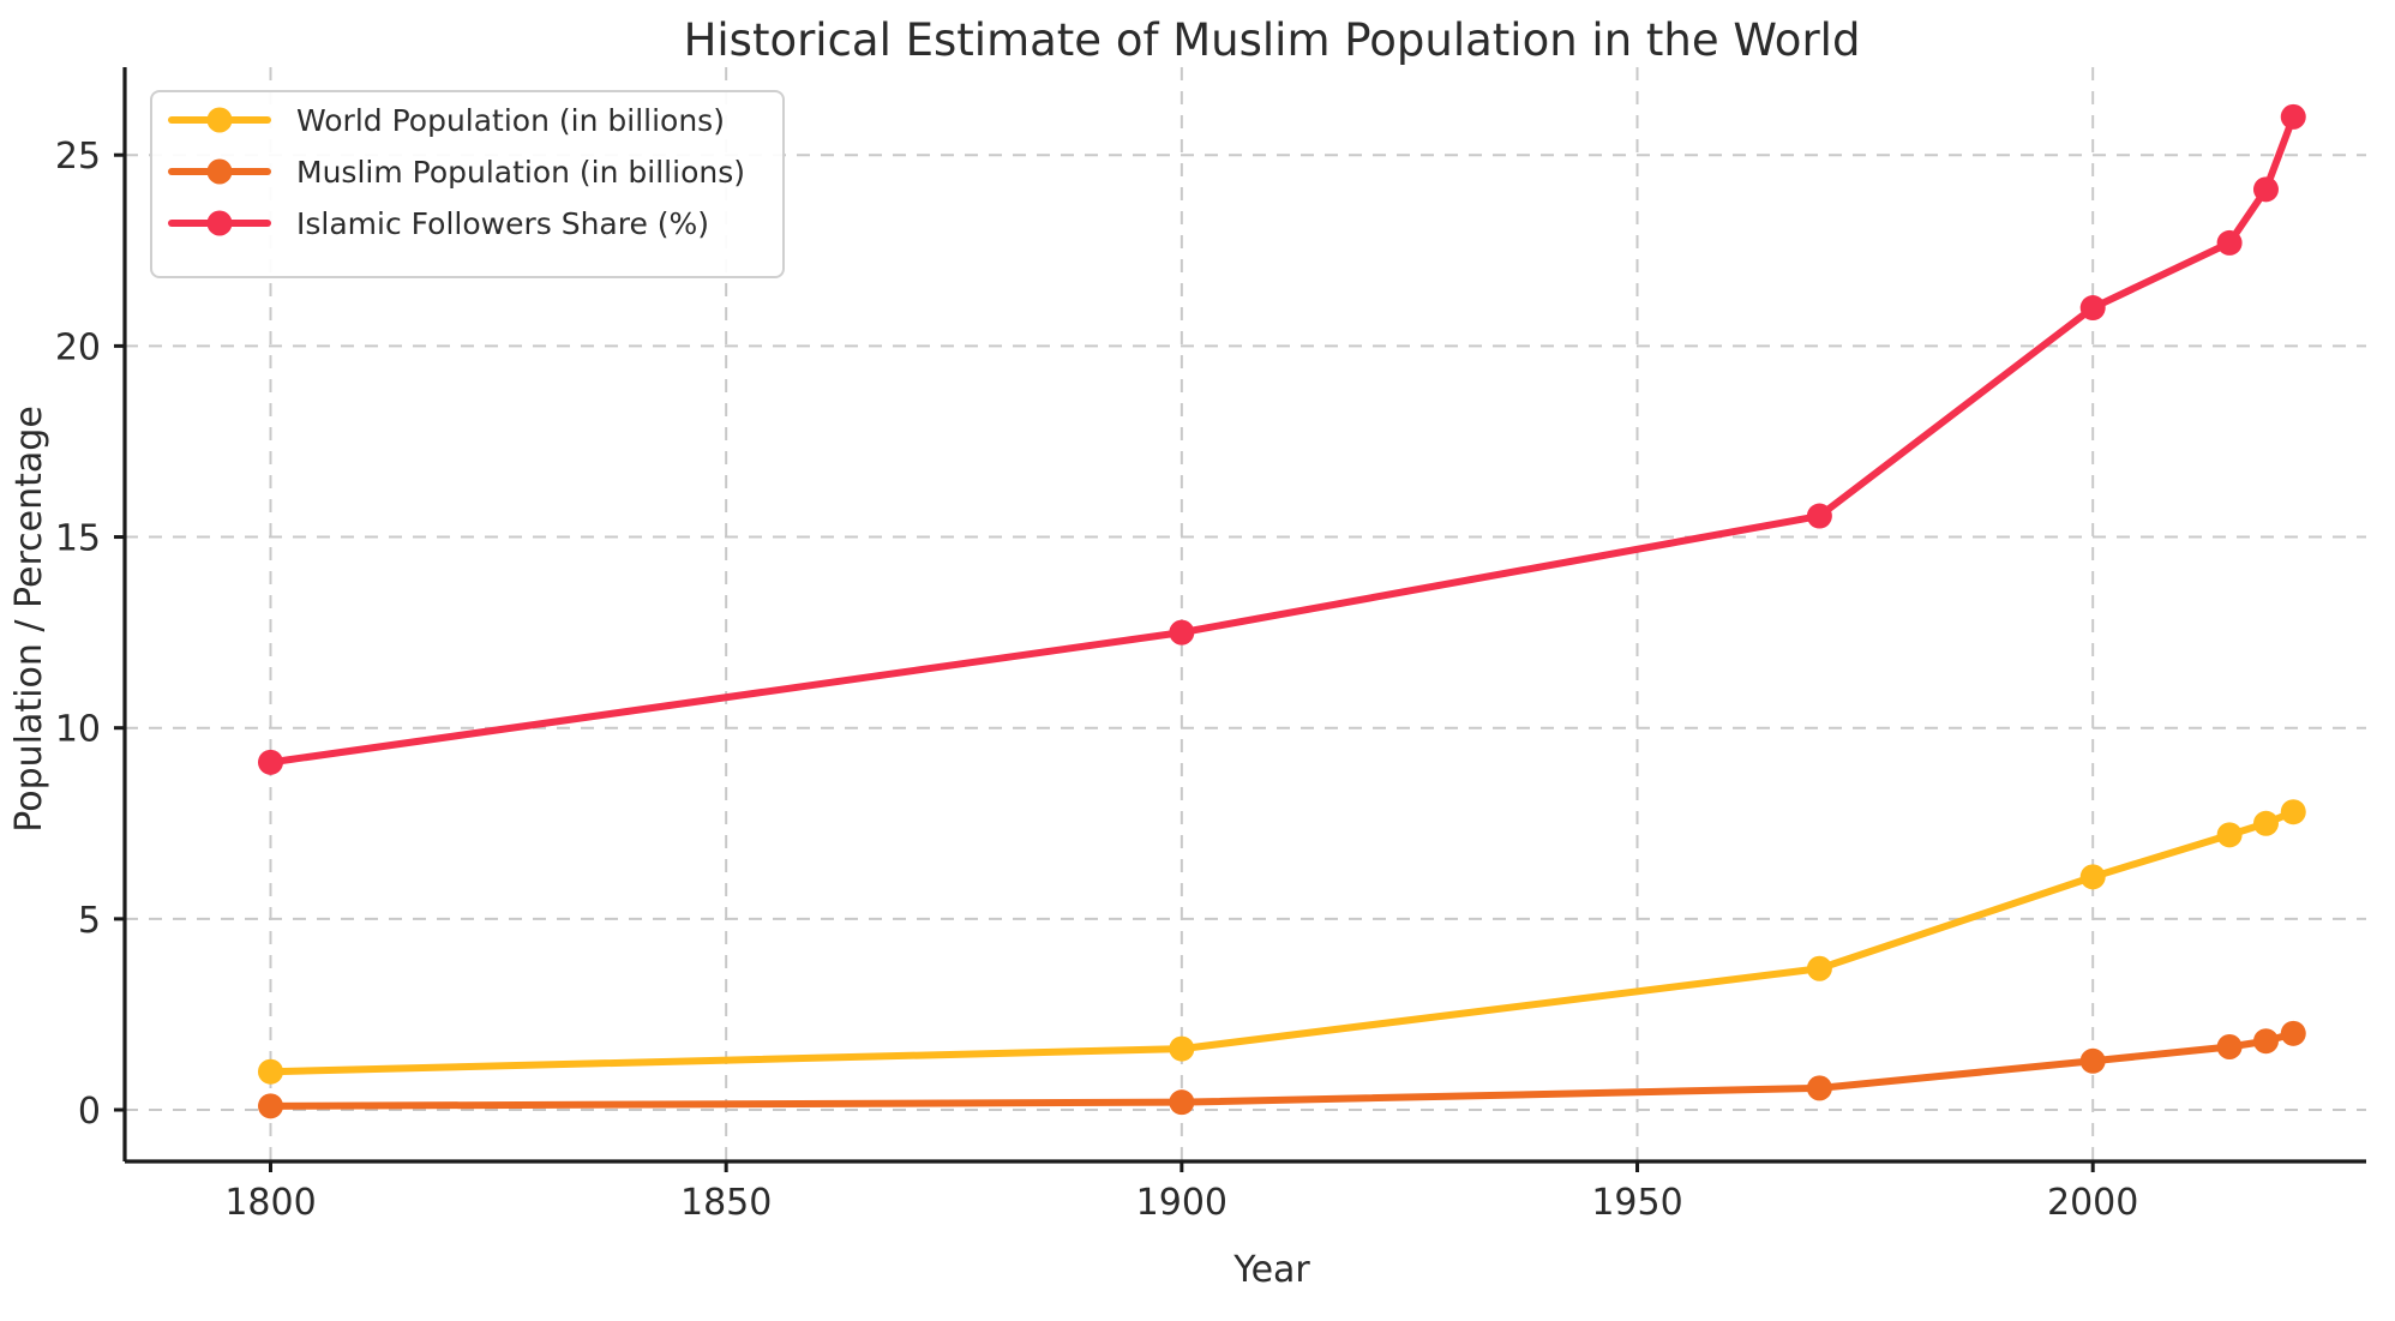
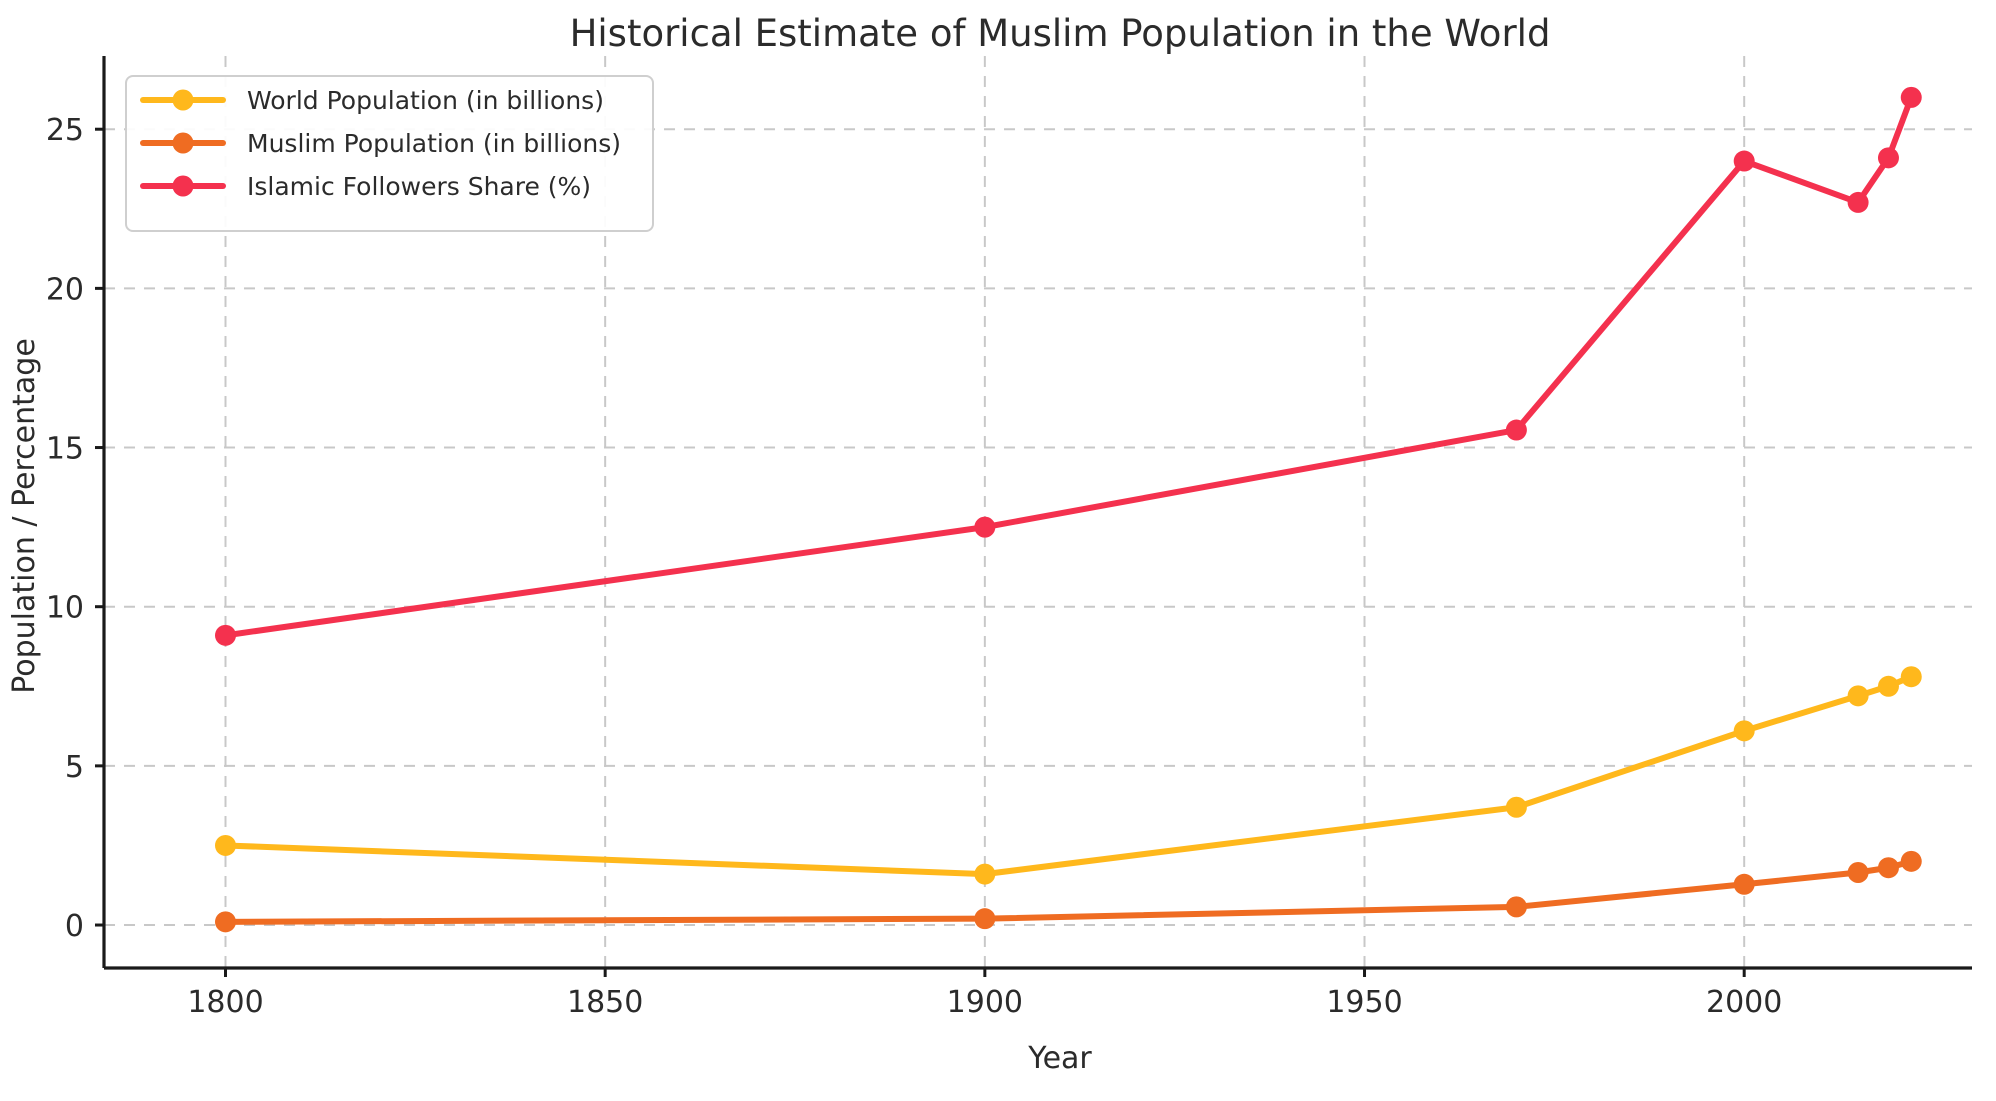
World Population (in billions)/1800: 1.0 -> 2.5
Islamic Followers Share (%)/2000: 21.0 -> 24.0
